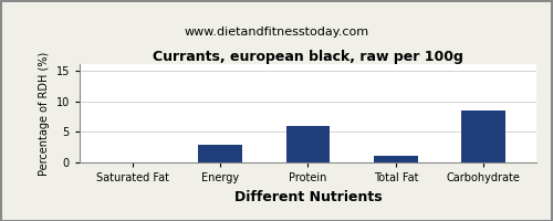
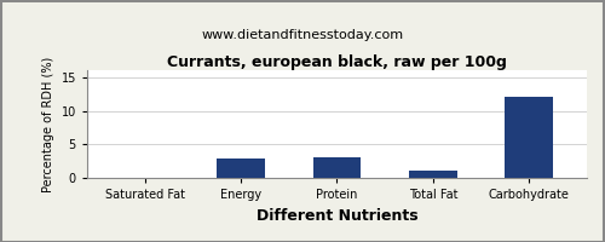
Protein: 6.0 -> 3.0
Carbohydrate: 8.4 -> 12.1
